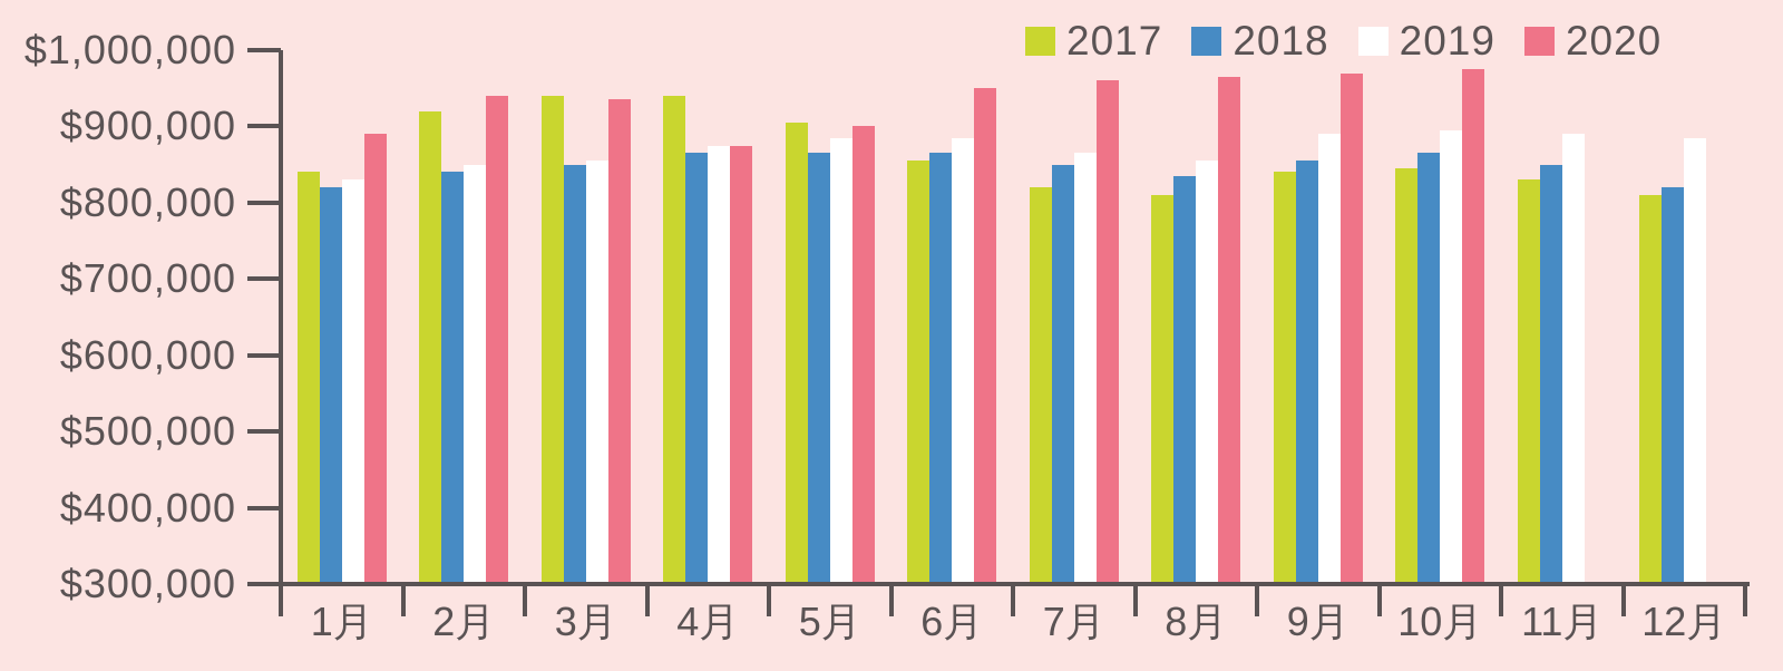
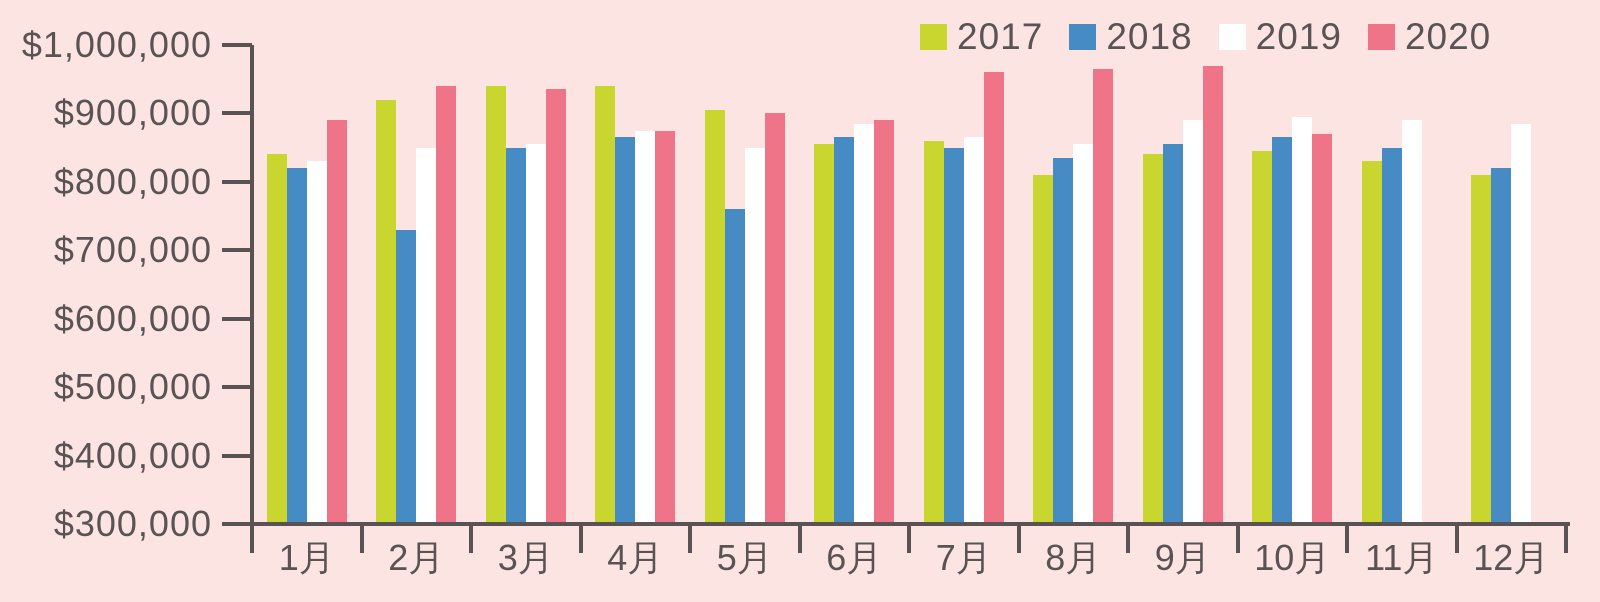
2018/2月: $840000 -> $730000
2018/5月: $860000 -> $760000
2019/5月: $880000 -> $850000
2020/6月: $950000 -> $890000
2017/7月: $820000 -> $860000
2020/10月: $980000 -> $870000
